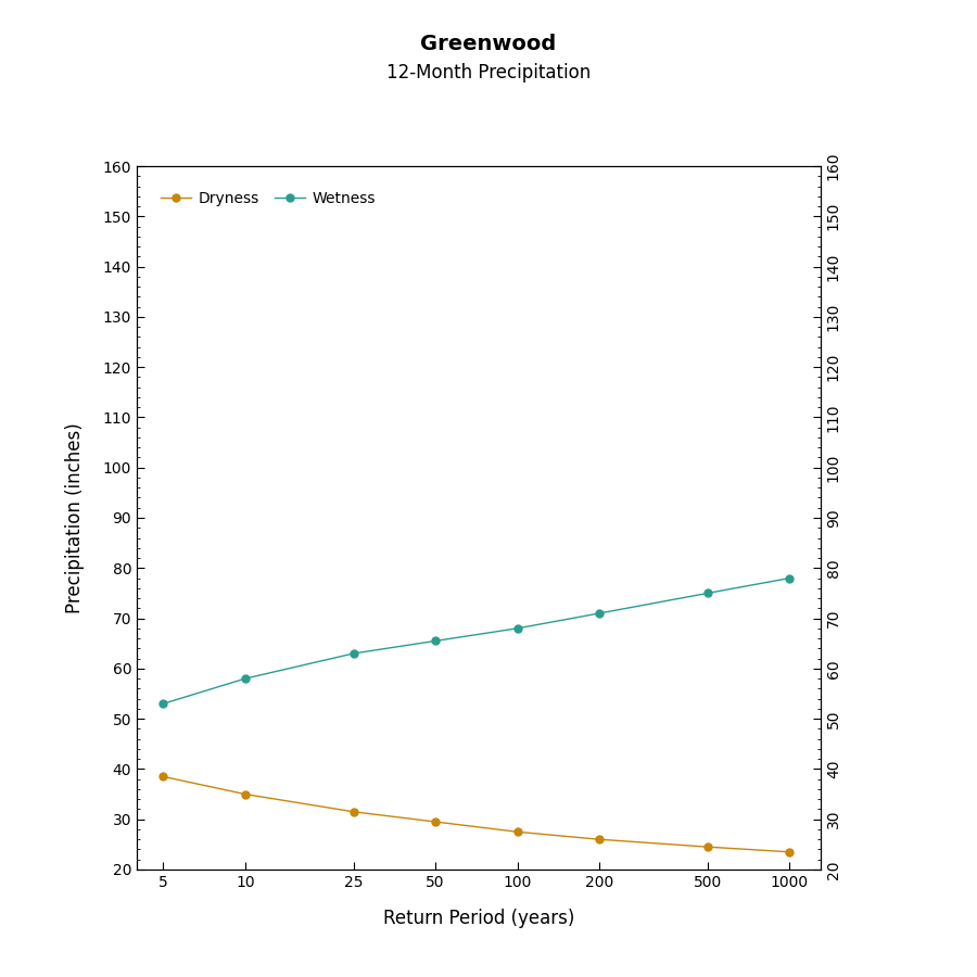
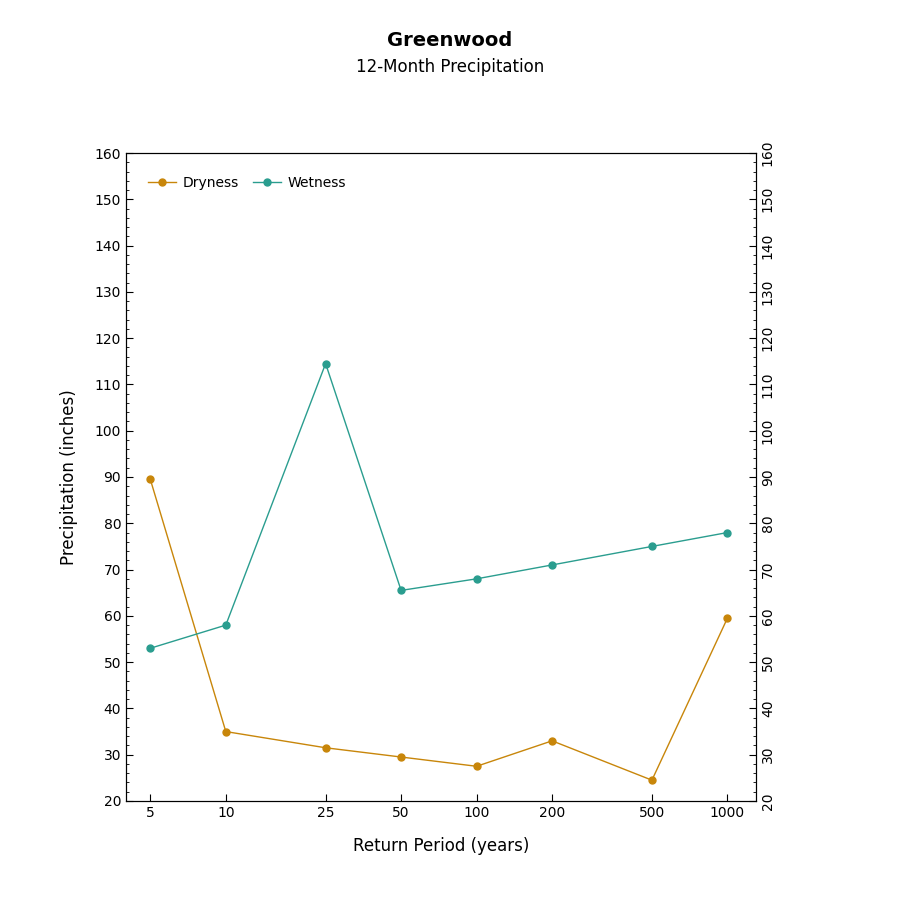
Dryness/5: 38.5 -> 89.5
Wetness/25: 63.0 -> 114.5
Dryness/200: 26.0 -> 33.0
Dryness/1000: 23.5 -> 59.5
